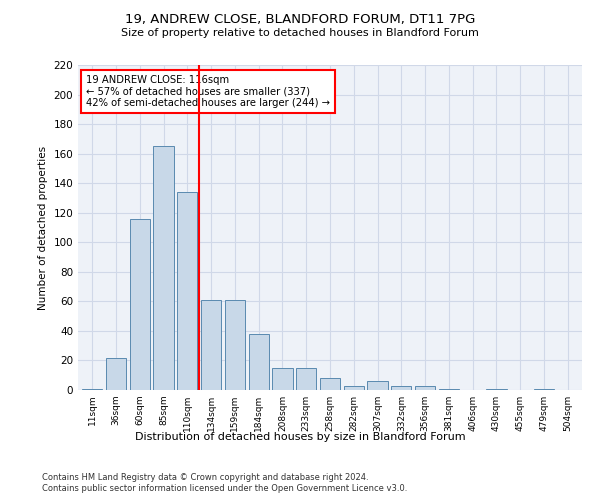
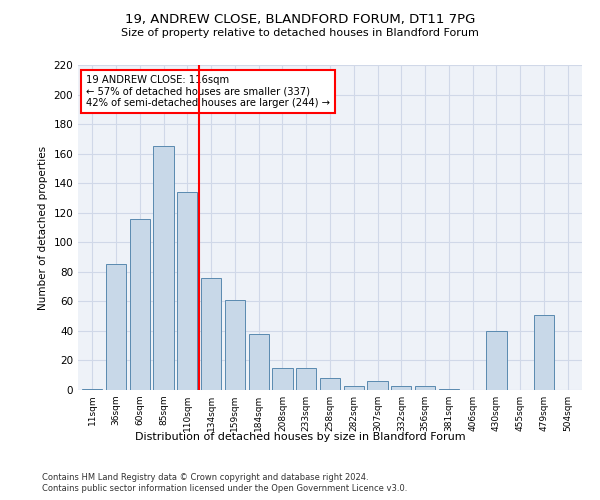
36sqm: 22 -> 85
134sqm: 61 -> 76
430sqm: 1 -> 40
479sqm: 1 -> 51
